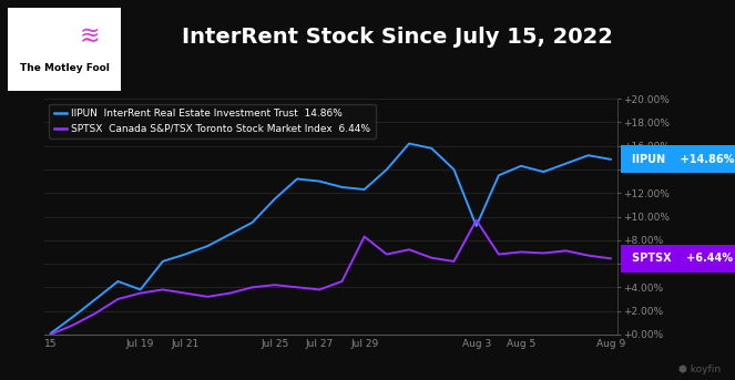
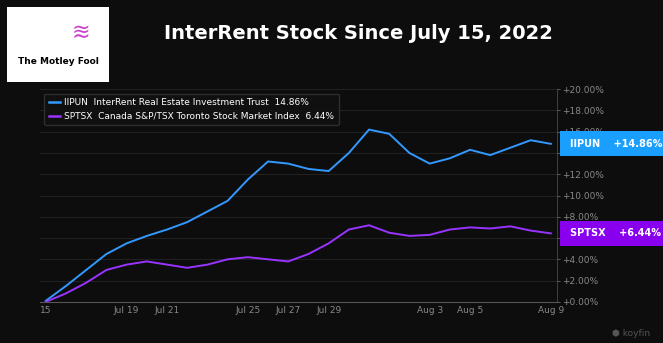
IIPUN InterRent Real Estate Investment Trust 14.86%/Jul 19: 3.8% -> 5.5%
SPTSX Canada S&P/TSX Toronto Stock Market Index 6.44%/Jul 29: 8.3% -> 5.5%
IIPUN InterRent Real Estate Investment Trust 14.86%/Aug 3: 9.2% -> 13.0%
SPTSX Canada S&P/TSX Toronto Stock Market Index 6.44%/Aug 3: 9.7% -> 6.3%
